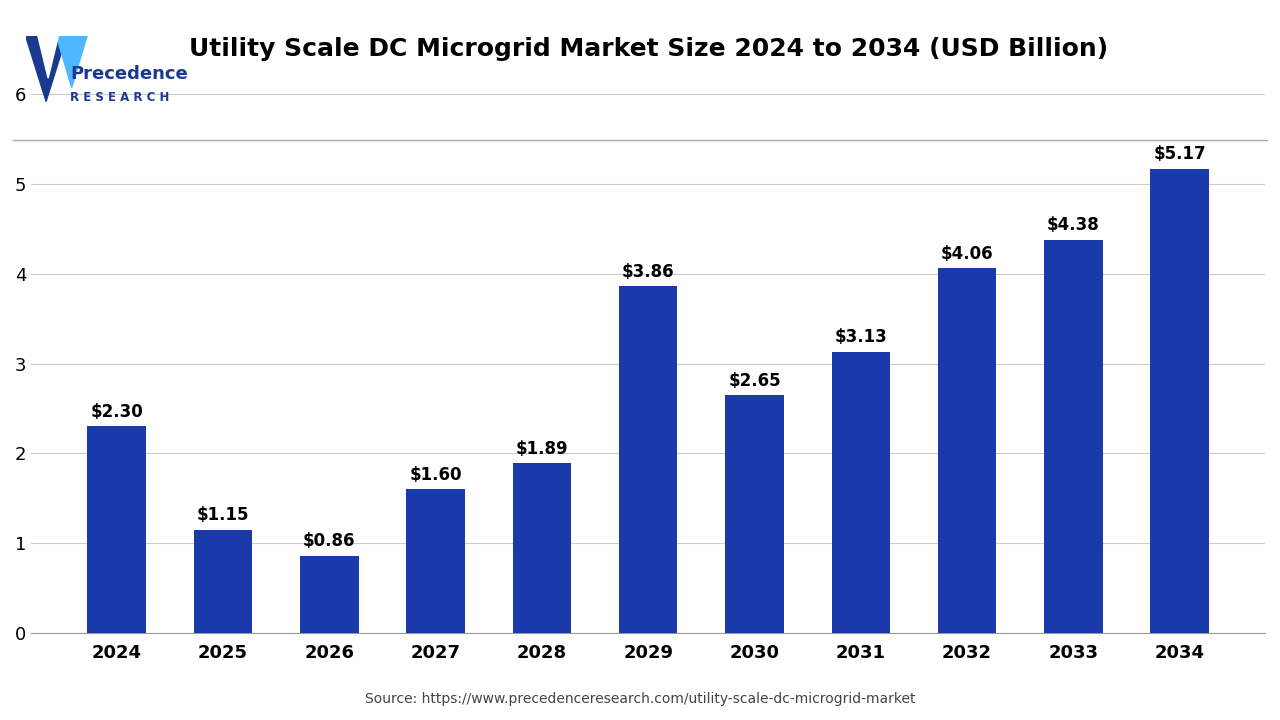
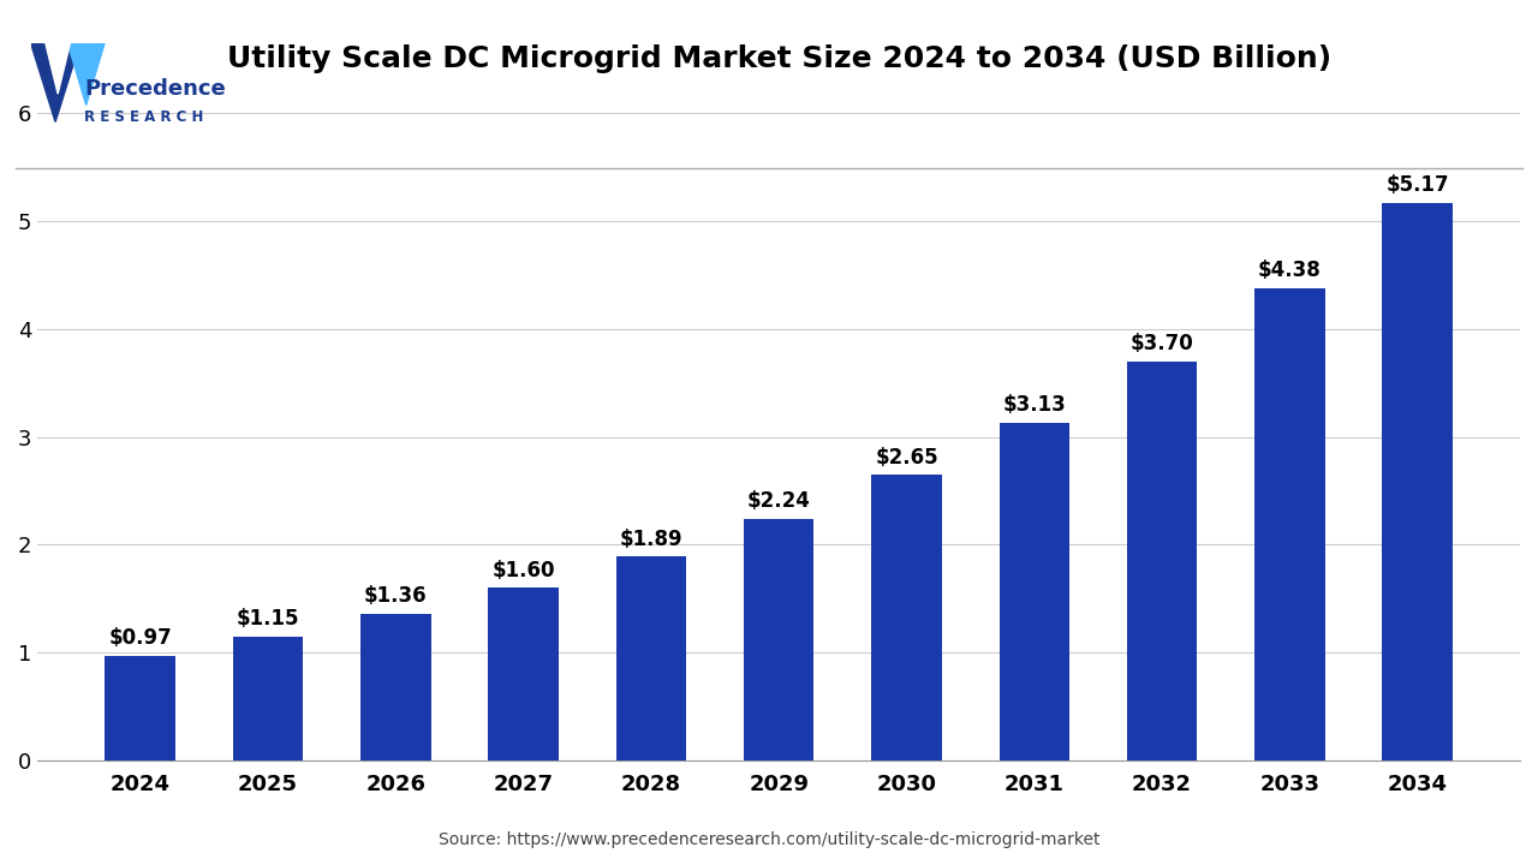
2024: $2.30 -> $0.97
2026: $0.86 -> $1.36
2029: $3.86 -> $2.24
2032: $4.06 -> $3.70
